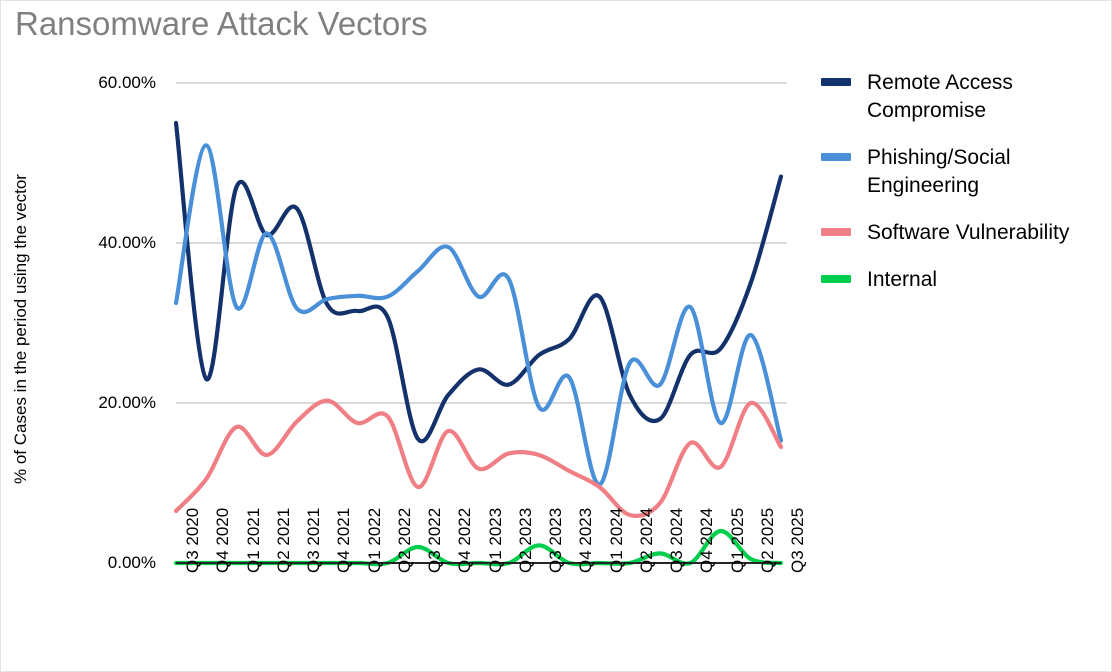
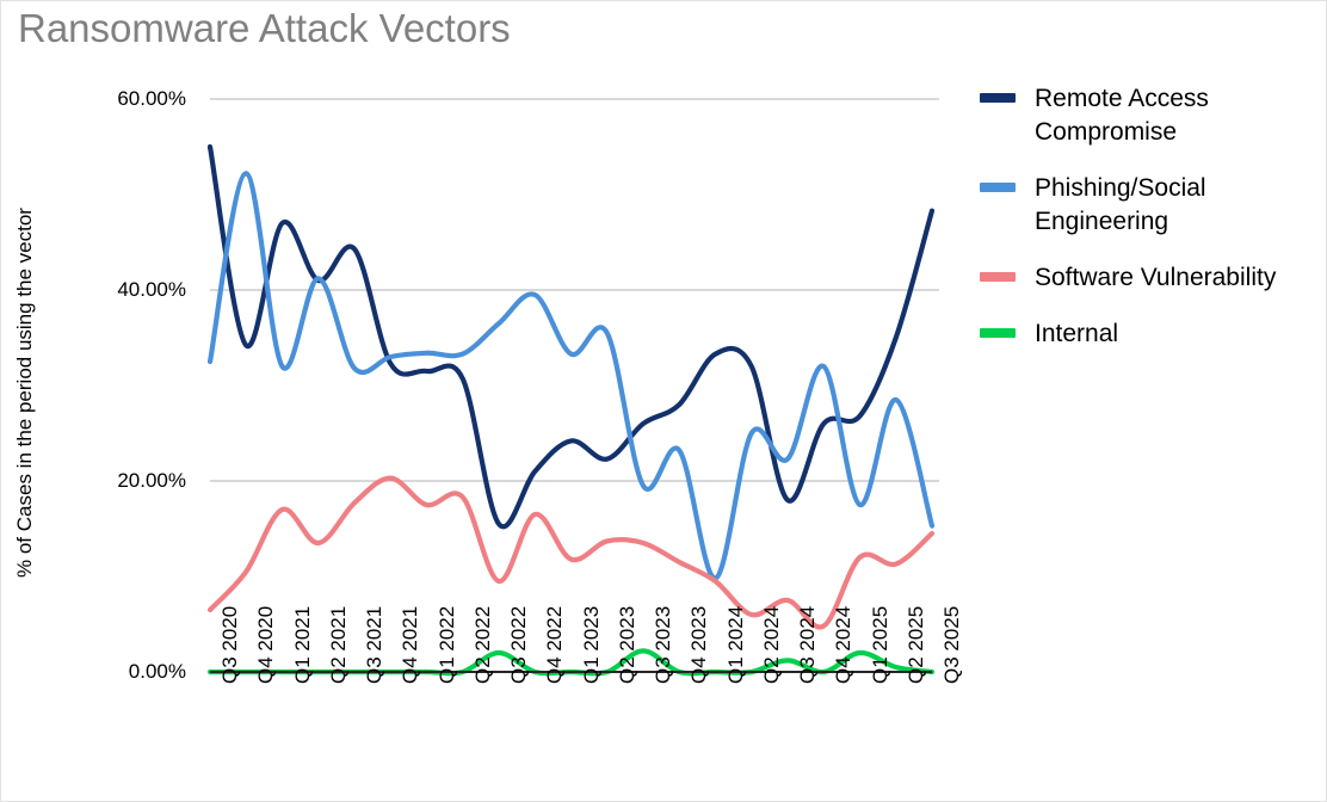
Remote Access Compromise/Q4 2020: 23% -> 34%
Remote Access Compromise/Q2 2024: 21% -> 32%
Software Vulnerability/Q4 2024: 15% -> 5%
Internal/Q1 2025: 4% -> 2%
Software Vulnerability/Q2 2025: 20% -> 11%
